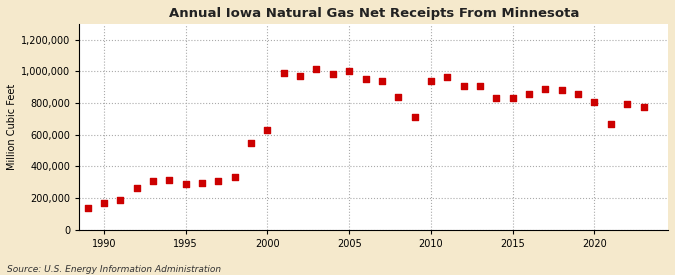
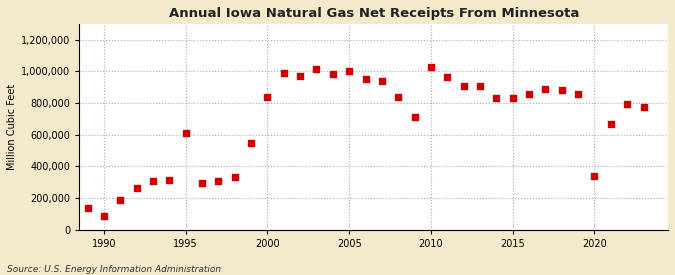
1990: 170,000 -> 90,000
1995: 290,000 -> 610,000
2000: 630,000 -> 840,000
2010: 940,000 -> 1,030,000
2020: 800,000 -> 340,000
